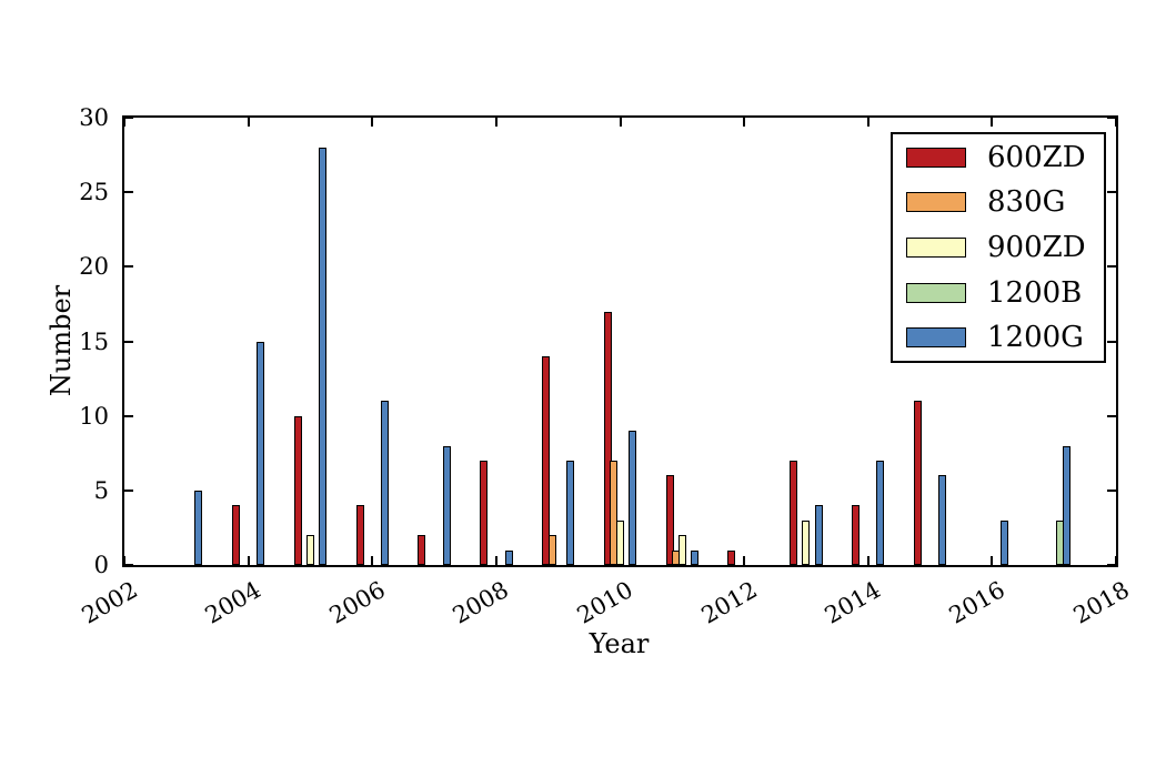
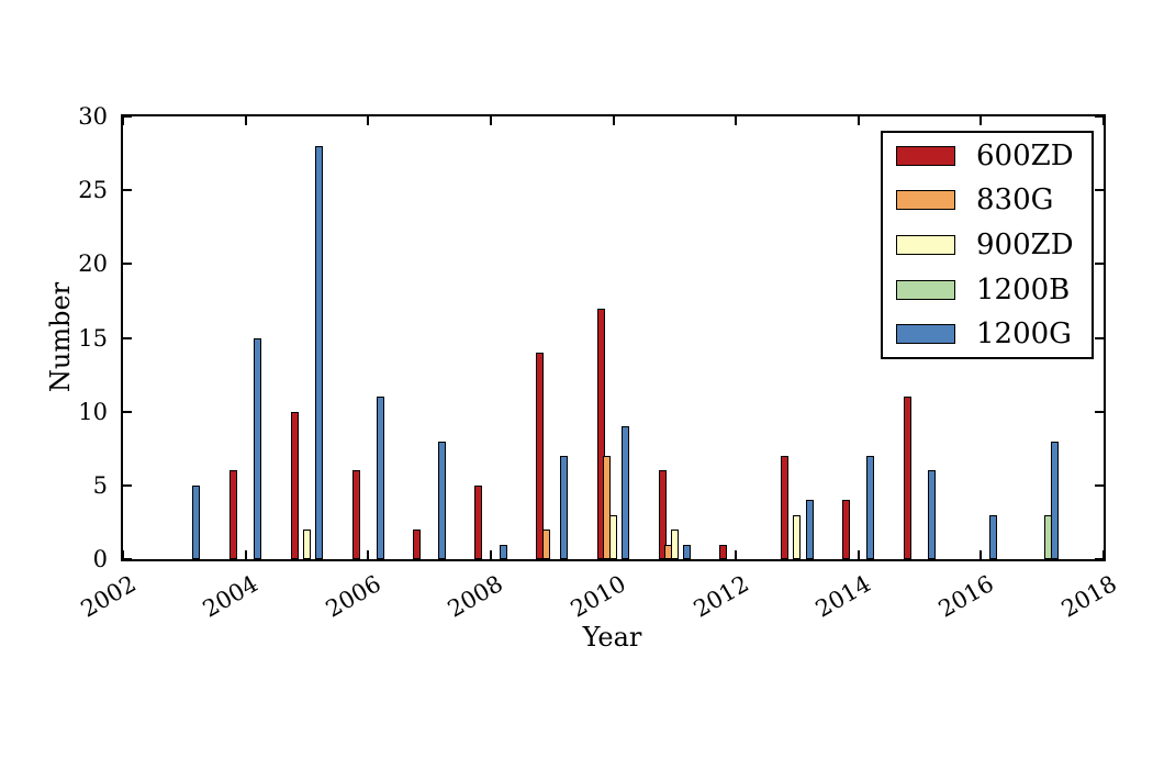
600ZD/2004: 4 -> 6
600ZD/2006: 4 -> 6
600ZD/2008: 7 -> 5
